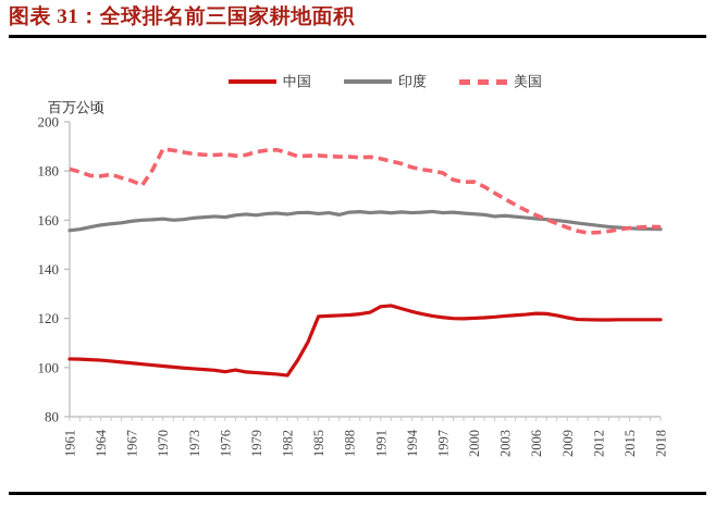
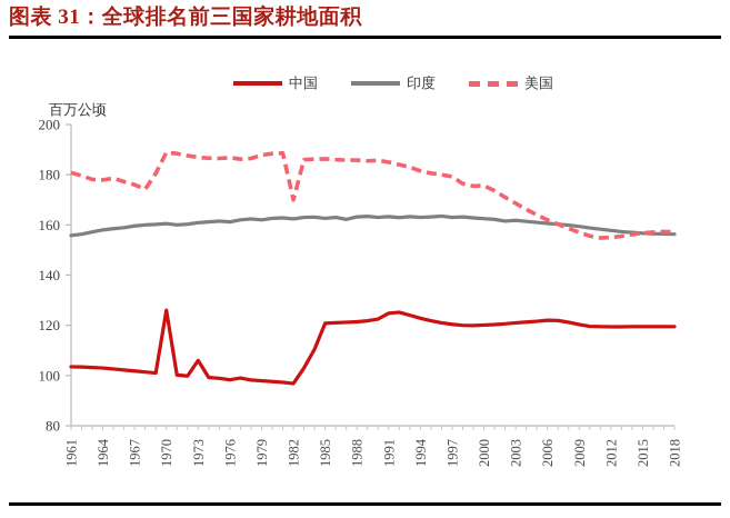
中国/1970: 101 -> 126
中国/1973: 100 -> 106
美国/1982: 187 -> 170
